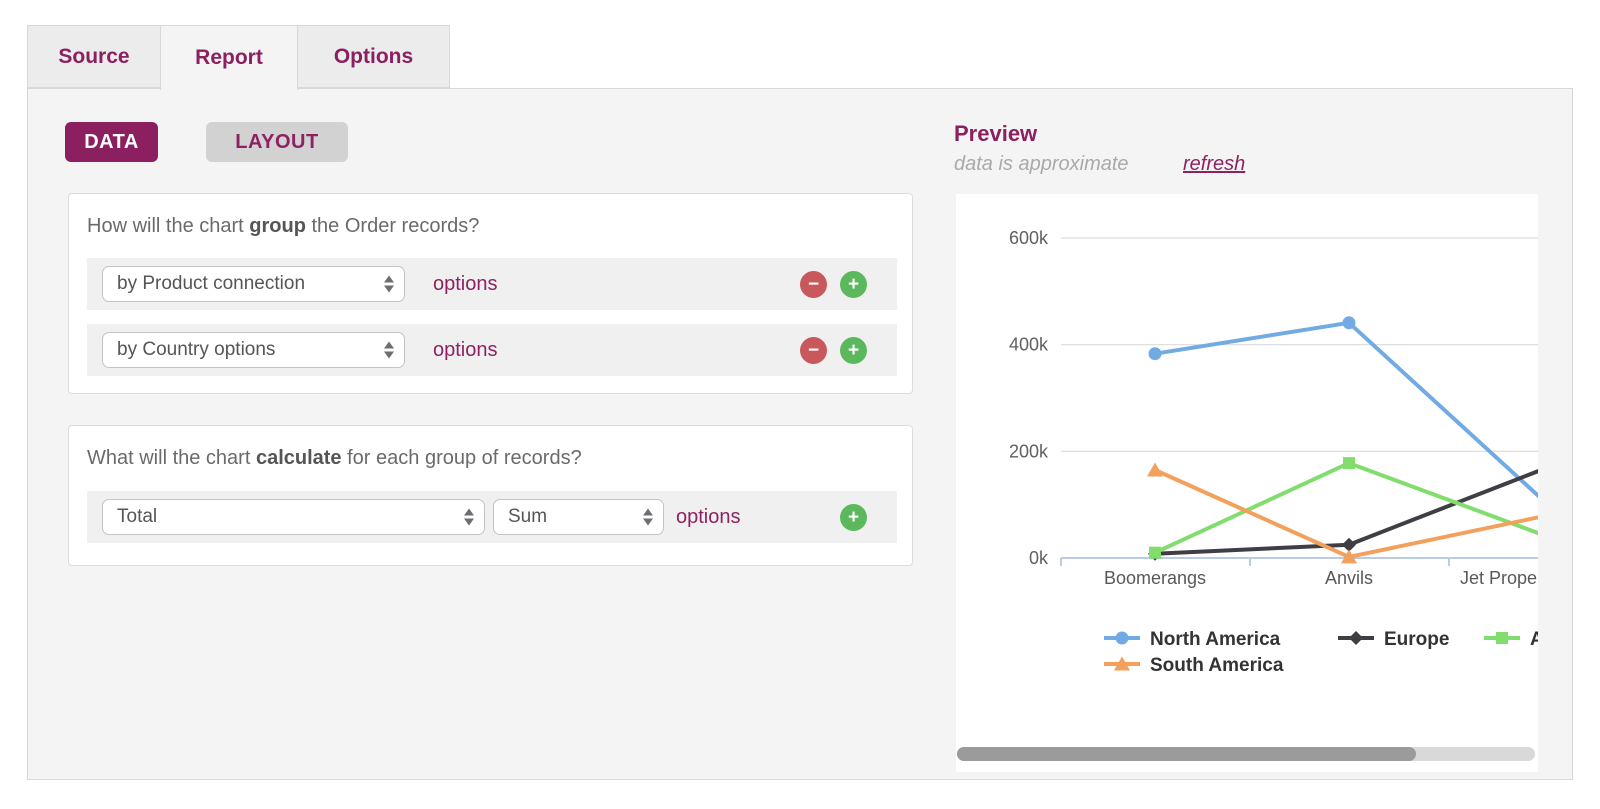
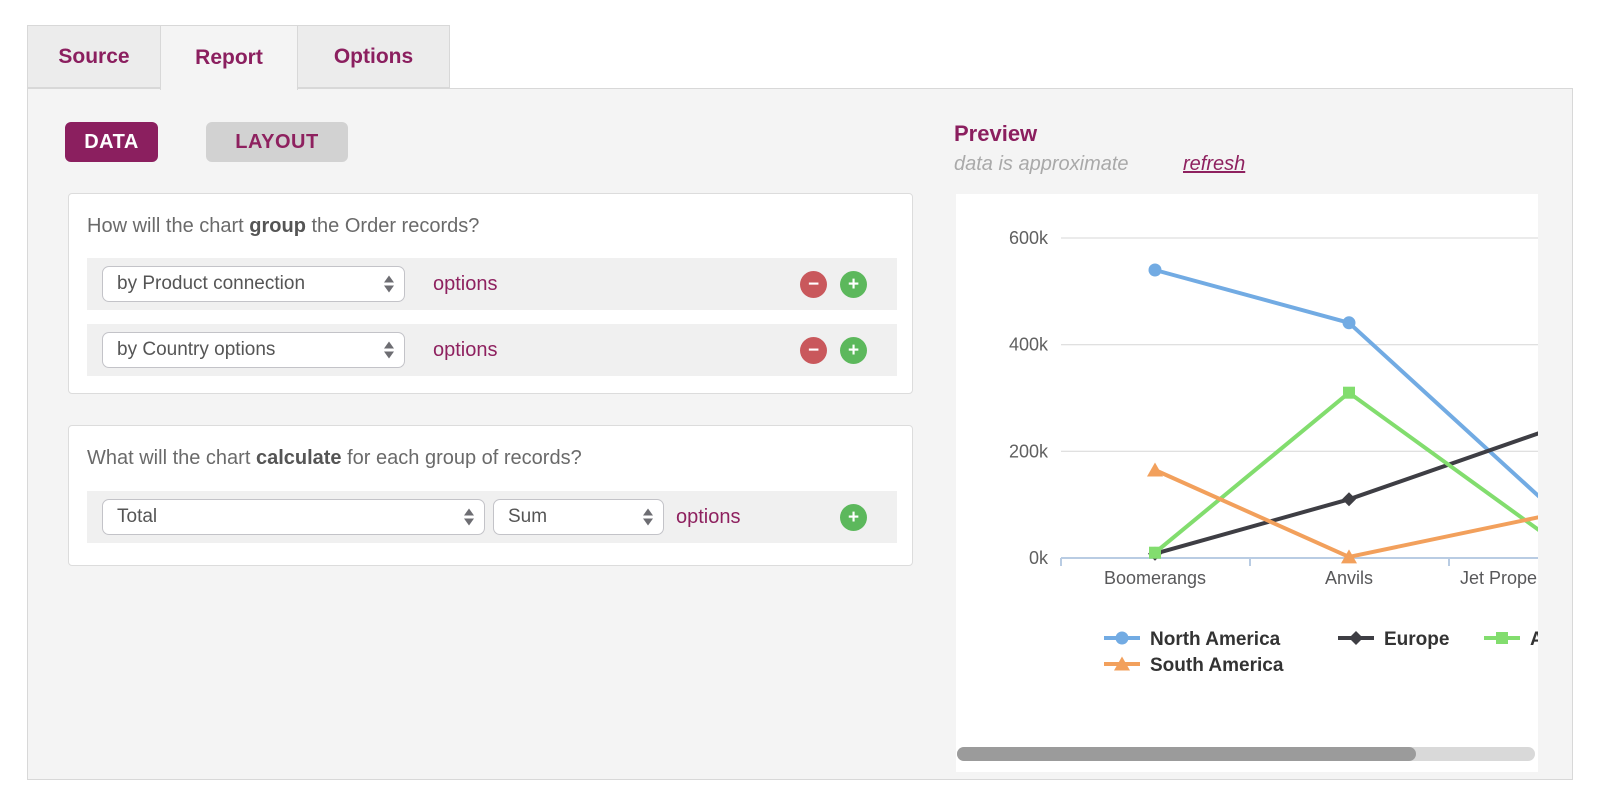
North America/Boomerangs: 380k -> 540k
Europe/Anvils: 20k -> 110k
Asia/Anvils: 180k -> 310k
Europe/Jet Prope: 170k -> 240k
